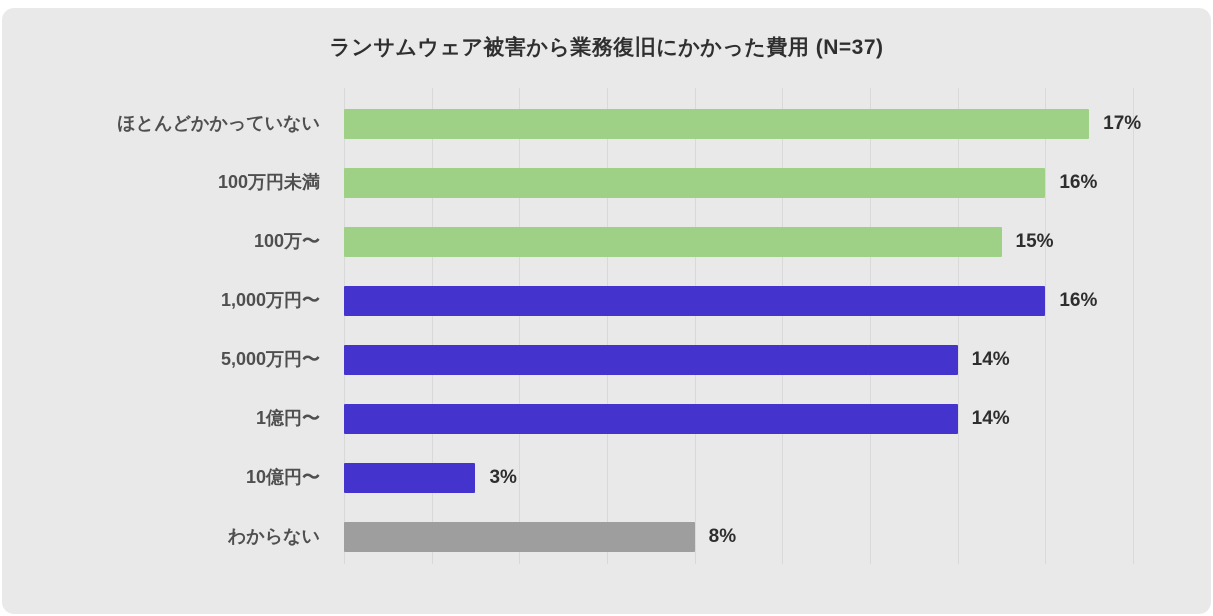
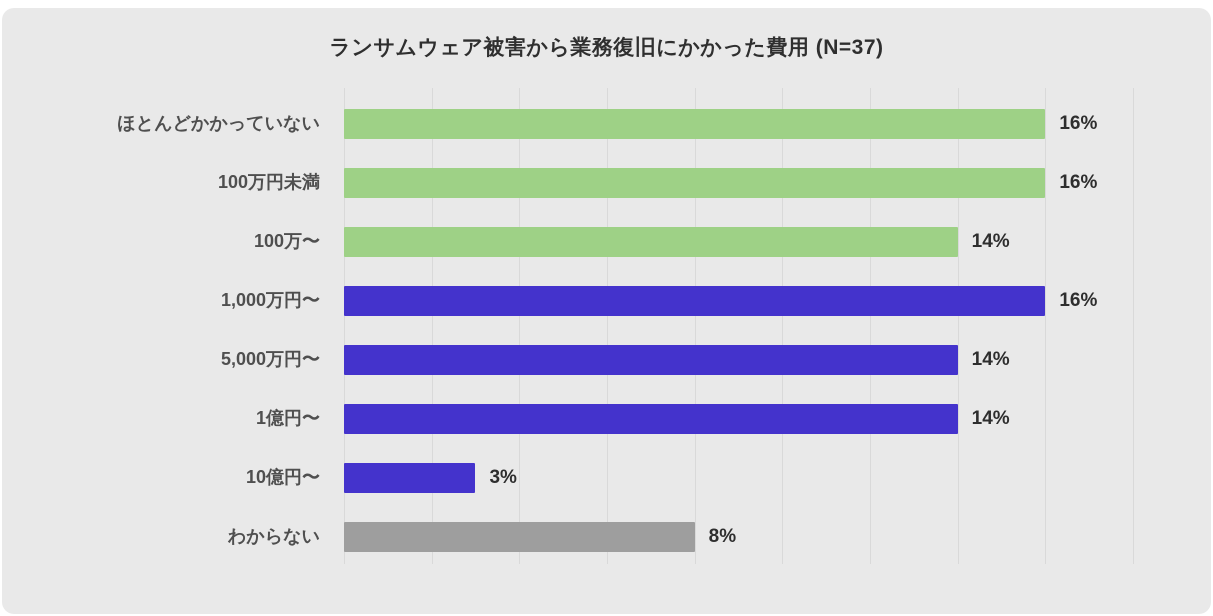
ほとんどかかっていない: 17% -> 16%
100万〜: 15% -> 14%
